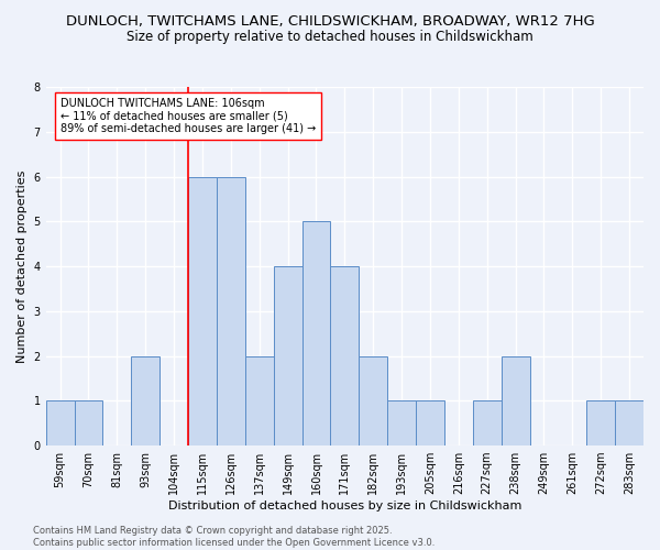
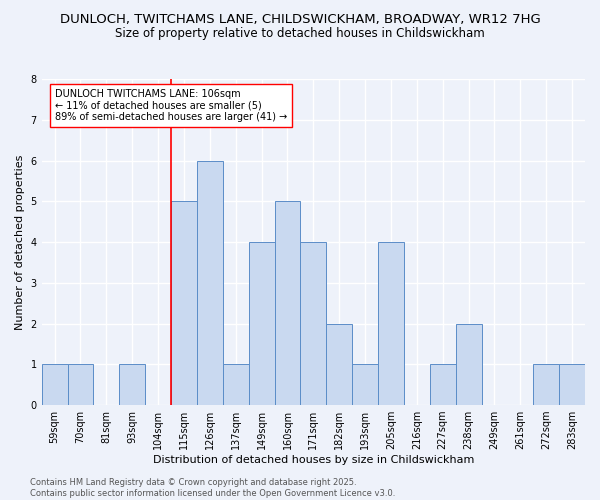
93sqm: 2 -> 1
115sqm: 6 -> 5
137sqm: 2 -> 1
205sqm: 1 -> 4
